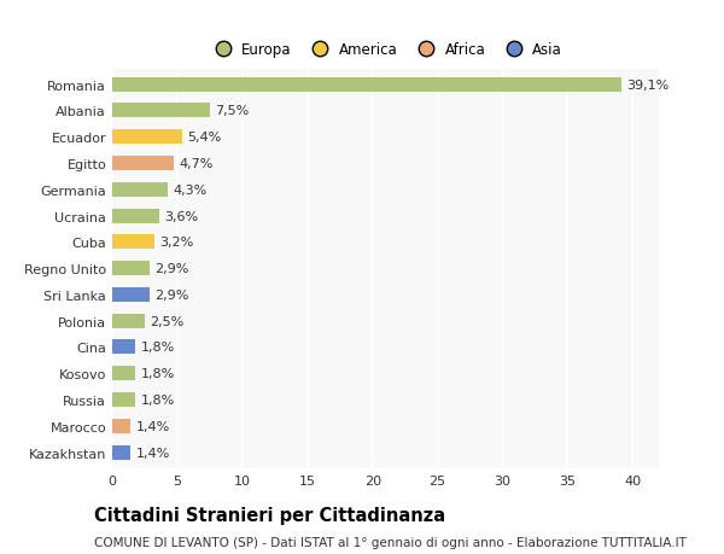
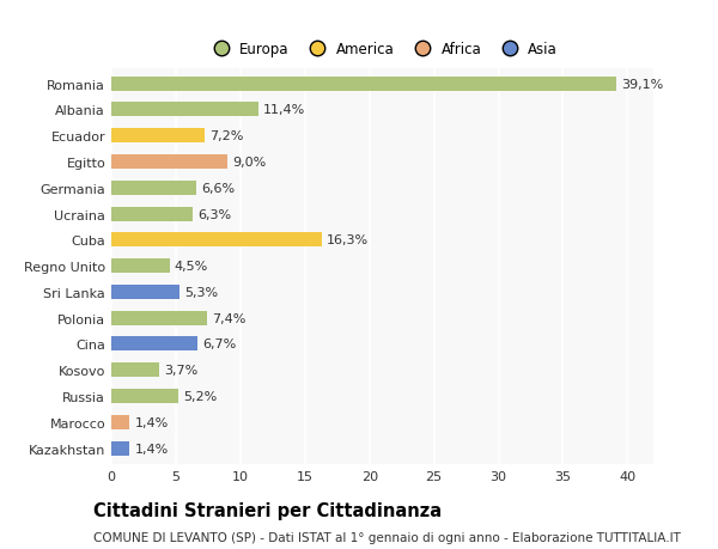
Albania: 7,5% -> 11,4%
Ecuador: 5,4% -> 7,2%
Egitto: 4,7% -> 9,0%
Germania: 4,3% -> 6,6%
Ucraina: 3,6% -> 6,3%
Cuba: 3,2% -> 16,3%
Regno Unito: 2,9% -> 4,5%
Sri Lanka: 2,9% -> 5,3%
Polonia: 2,5% -> 7,4%
Cina: 1,8% -> 6,7%
Kosovo: 1,8% -> 3,7%
Russia: 1,8% -> 5,2%
